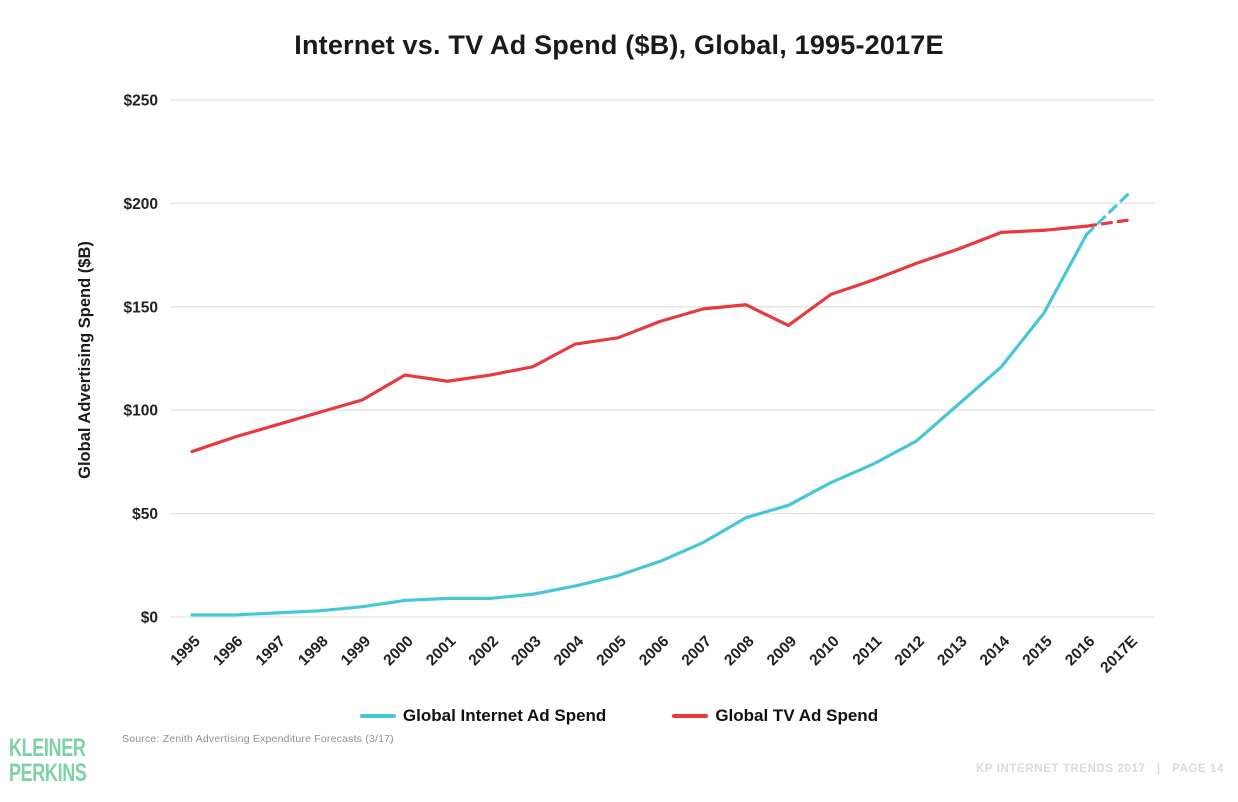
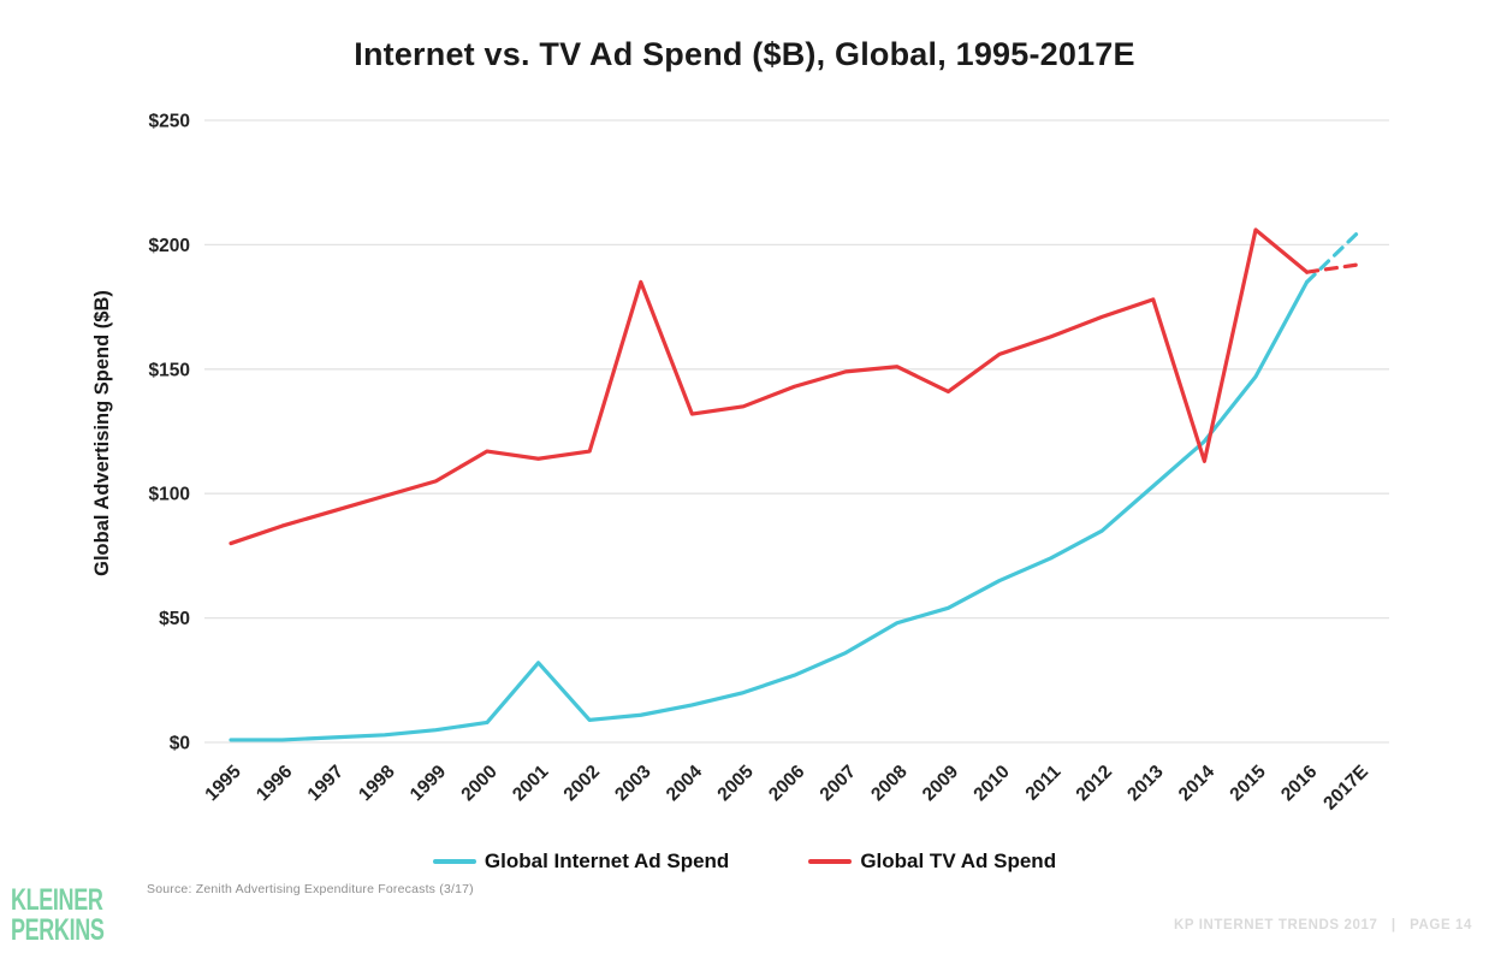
Global Internet Ad Spend/2001: $9 -> $32
Global TV Ad Spend/2003: $121 -> $185
Global TV Ad Spend/2014: $186 -> $113
Global TV Ad Spend/2015: $187 -> $206
